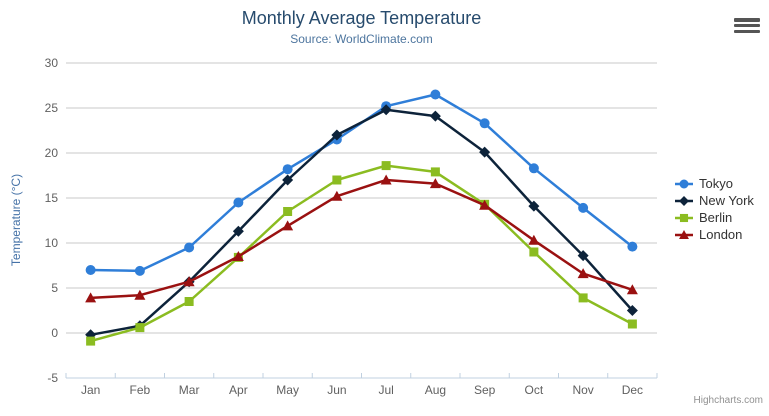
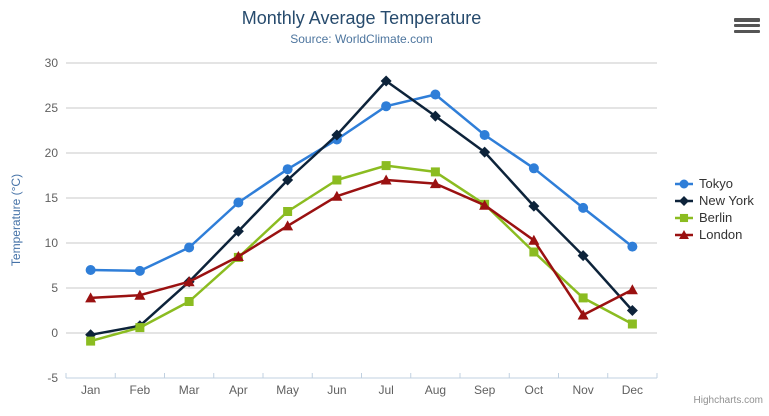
New York/Jul: 25 -> 28
Tokyo/Sep: 23 -> 22
London/Nov: 7 -> 2
